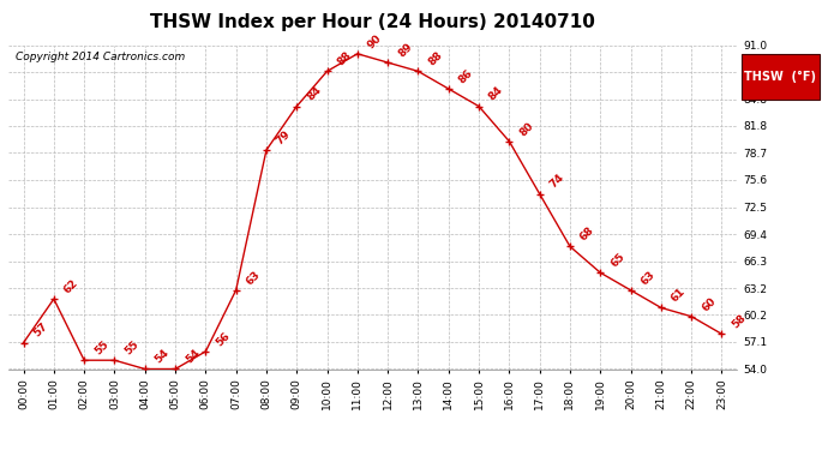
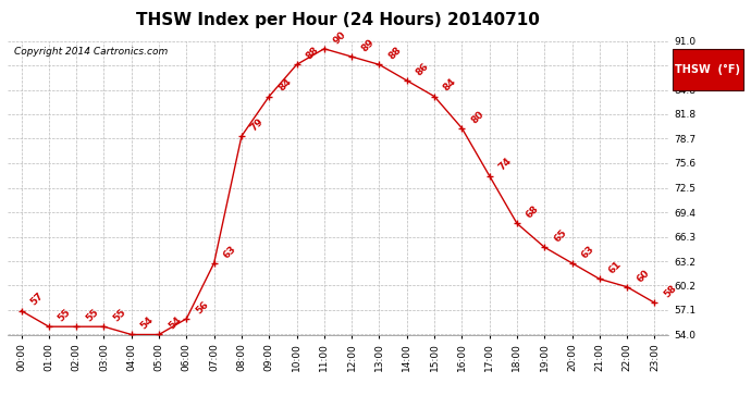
01:00: 62 -> 55
